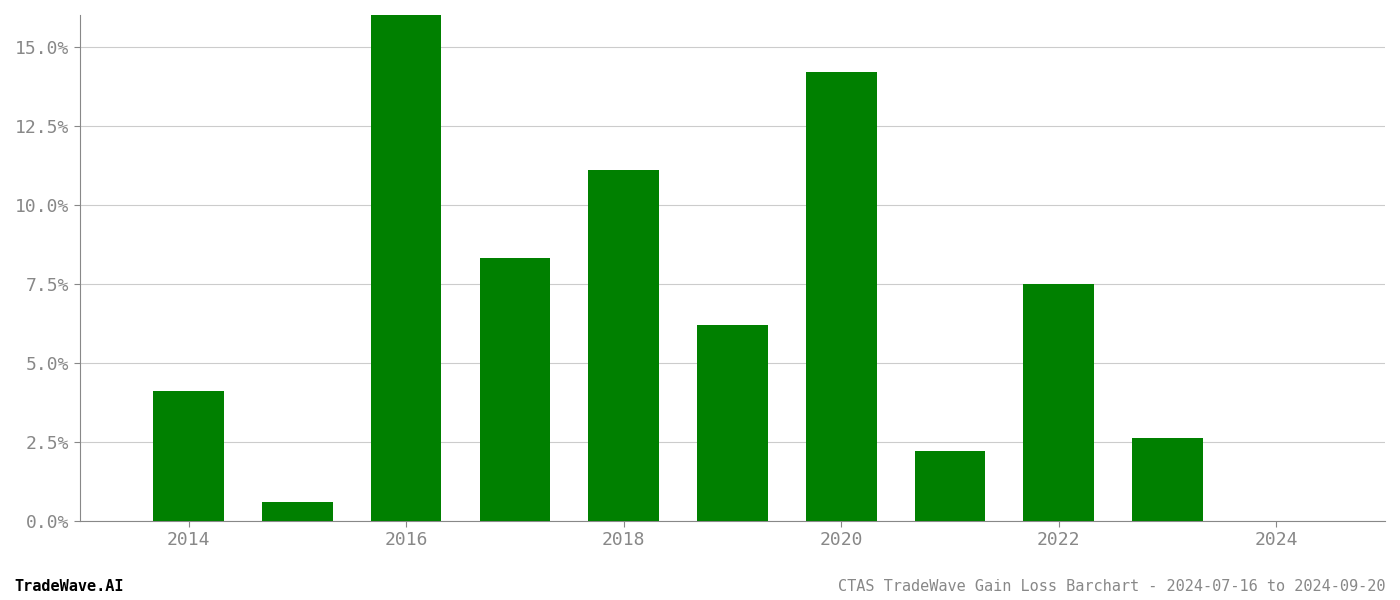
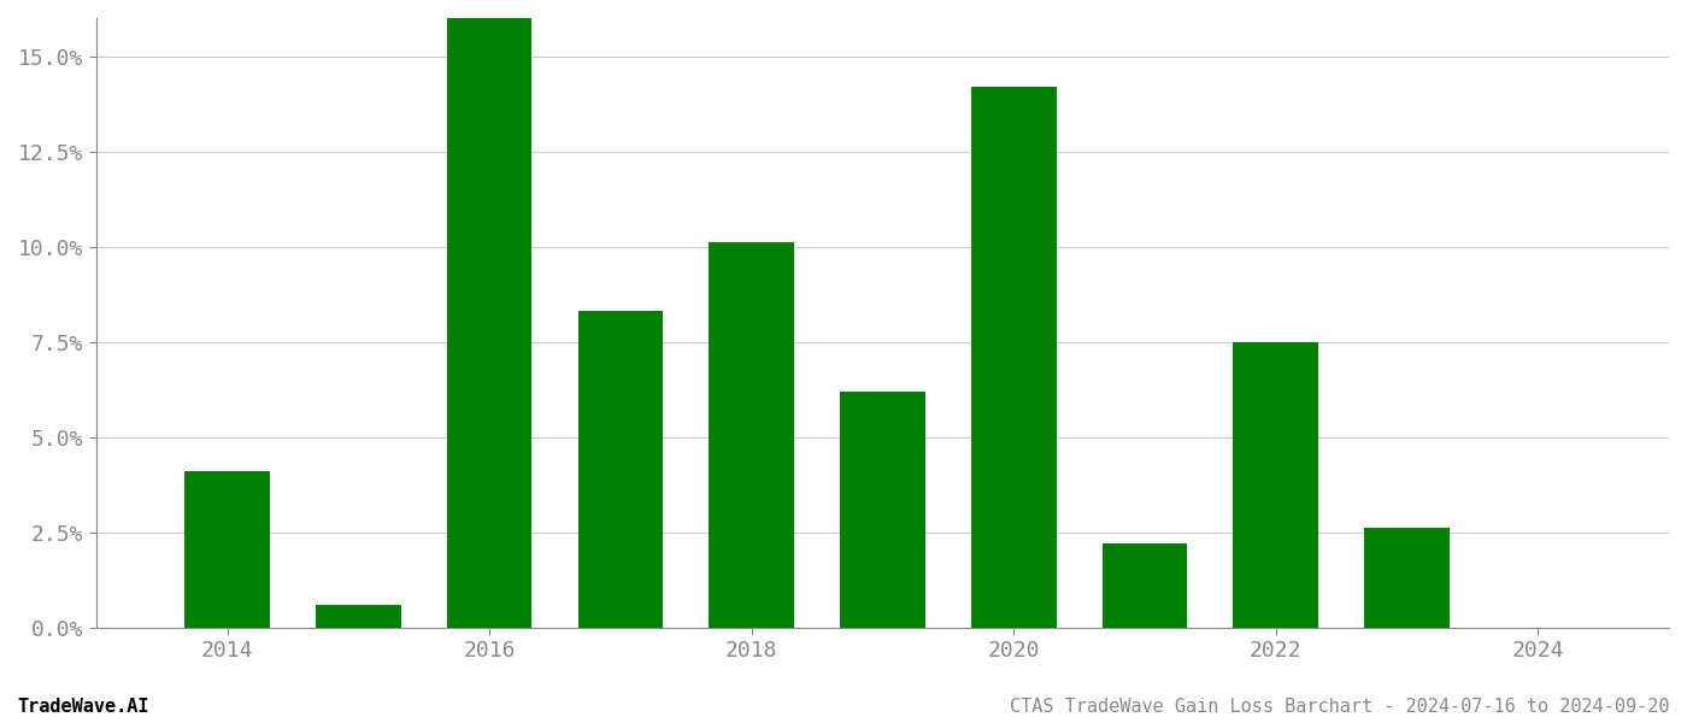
2018: 11.1% -> 10.1%
